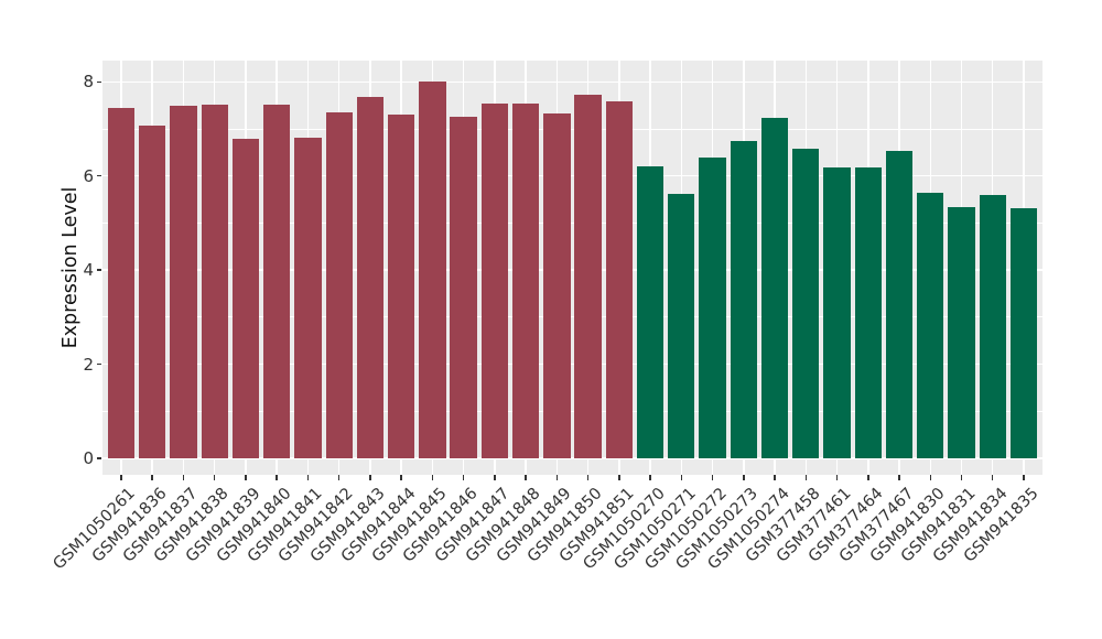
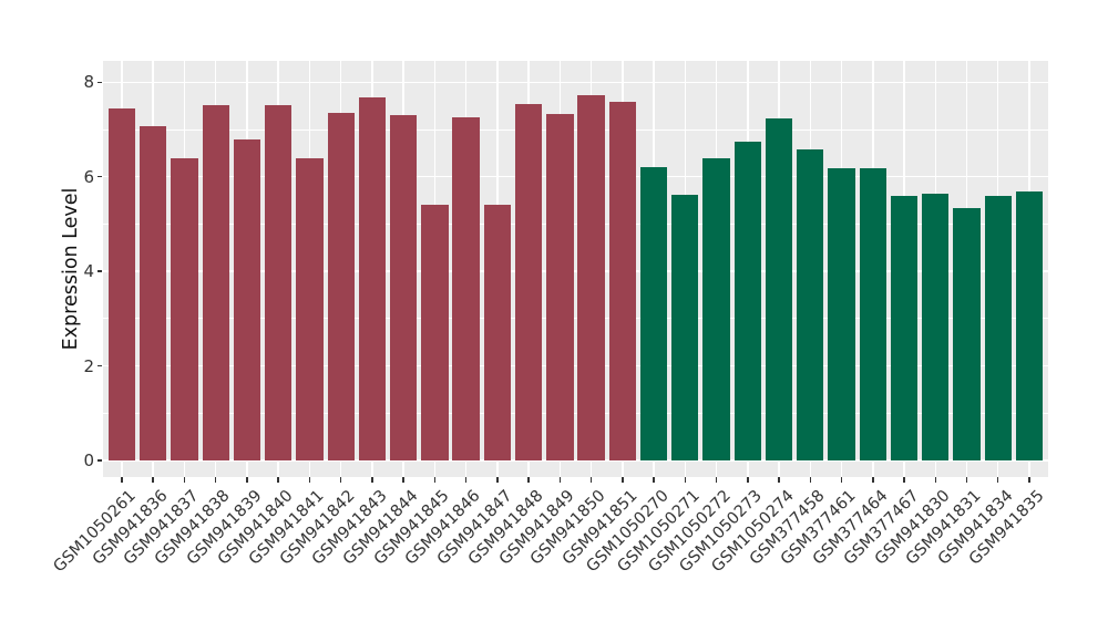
GSM941837: 7.5 -> 6.4
GSM941841: 6.8 -> 6.4
GSM941845: 8.0 -> 5.4
GSM941847: 7.5 -> 5.4
GSM377467: 6.5 -> 5.6
GSM941835: 5.3 -> 5.7
